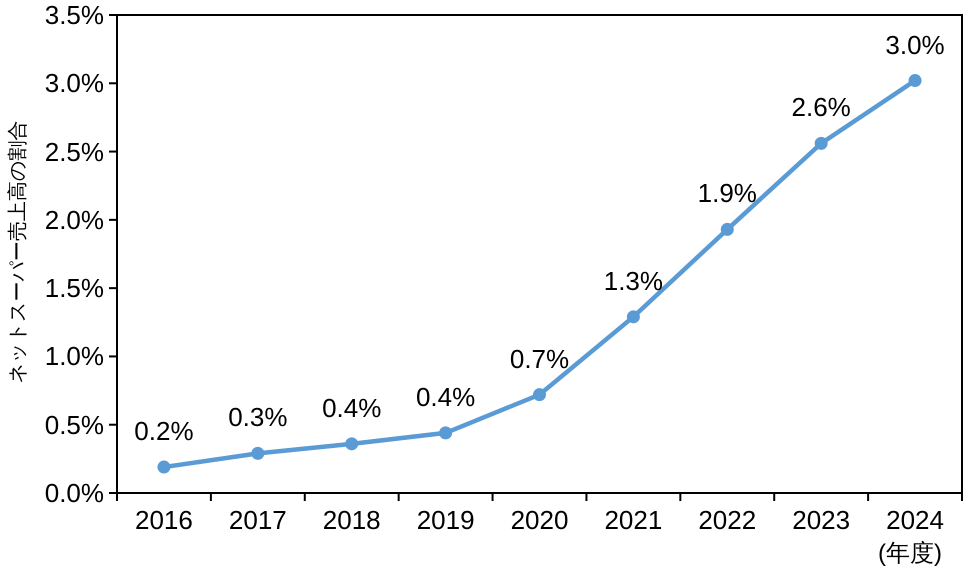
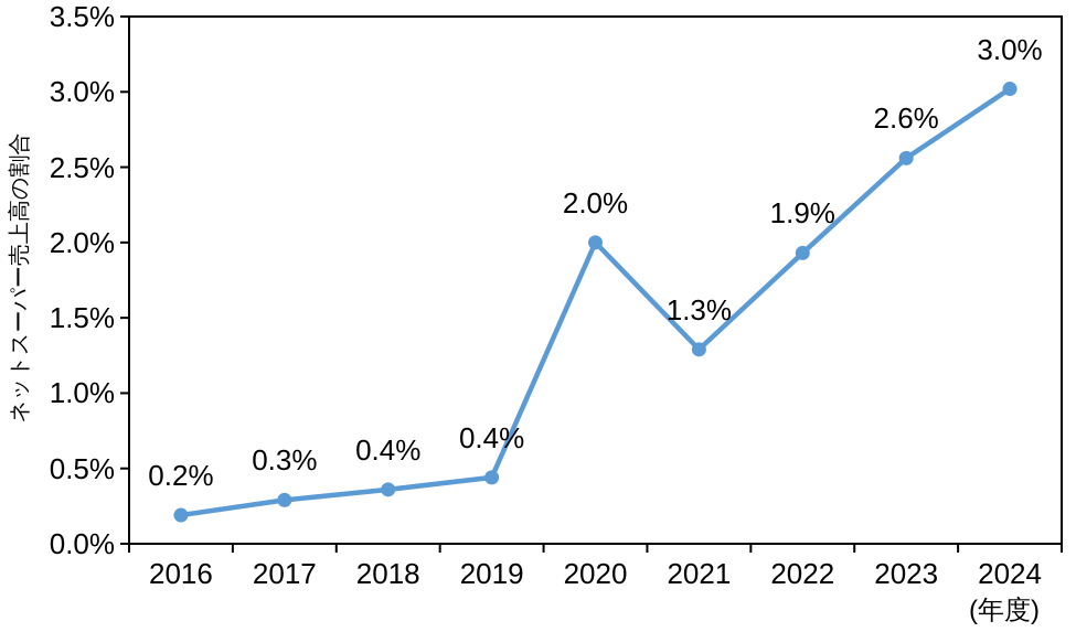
2020: 0.7% -> 2.0%
